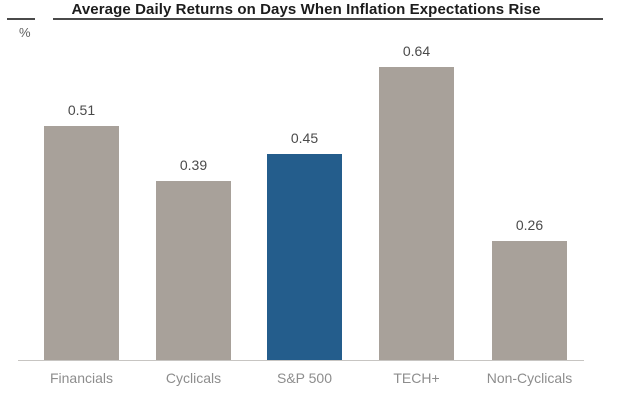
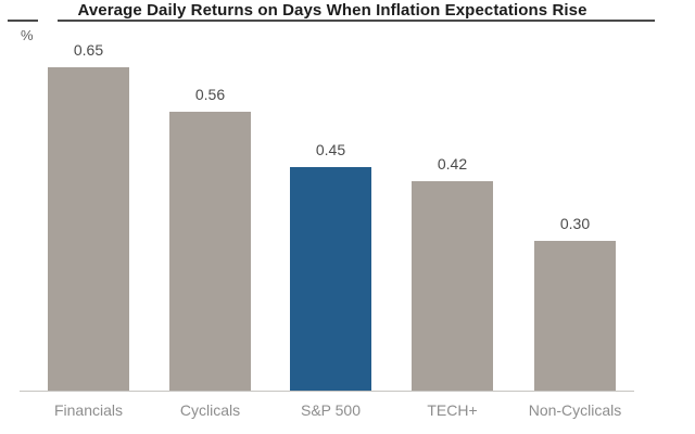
Financials: 0.51 -> 0.65
Cyclicals: 0.39 -> 0.56
TECH+: 0.64 -> 0.42
Non-Cyclicals: 0.26 -> 0.30
